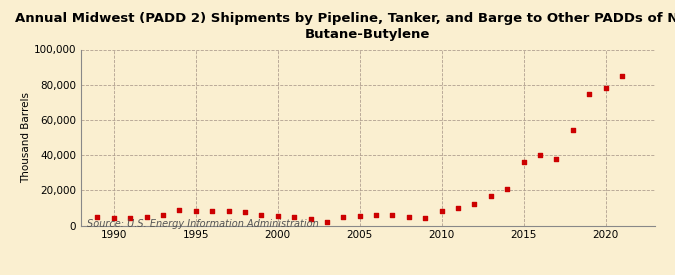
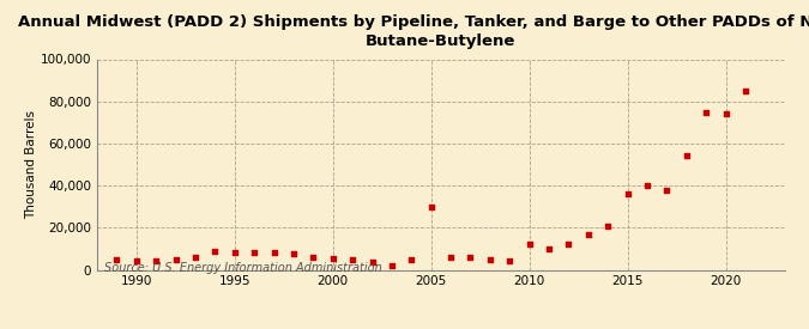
2005: 6,000 -> 30,000
2010: 8,000 -> 12,000
2020: 78,000 -> 74,000
